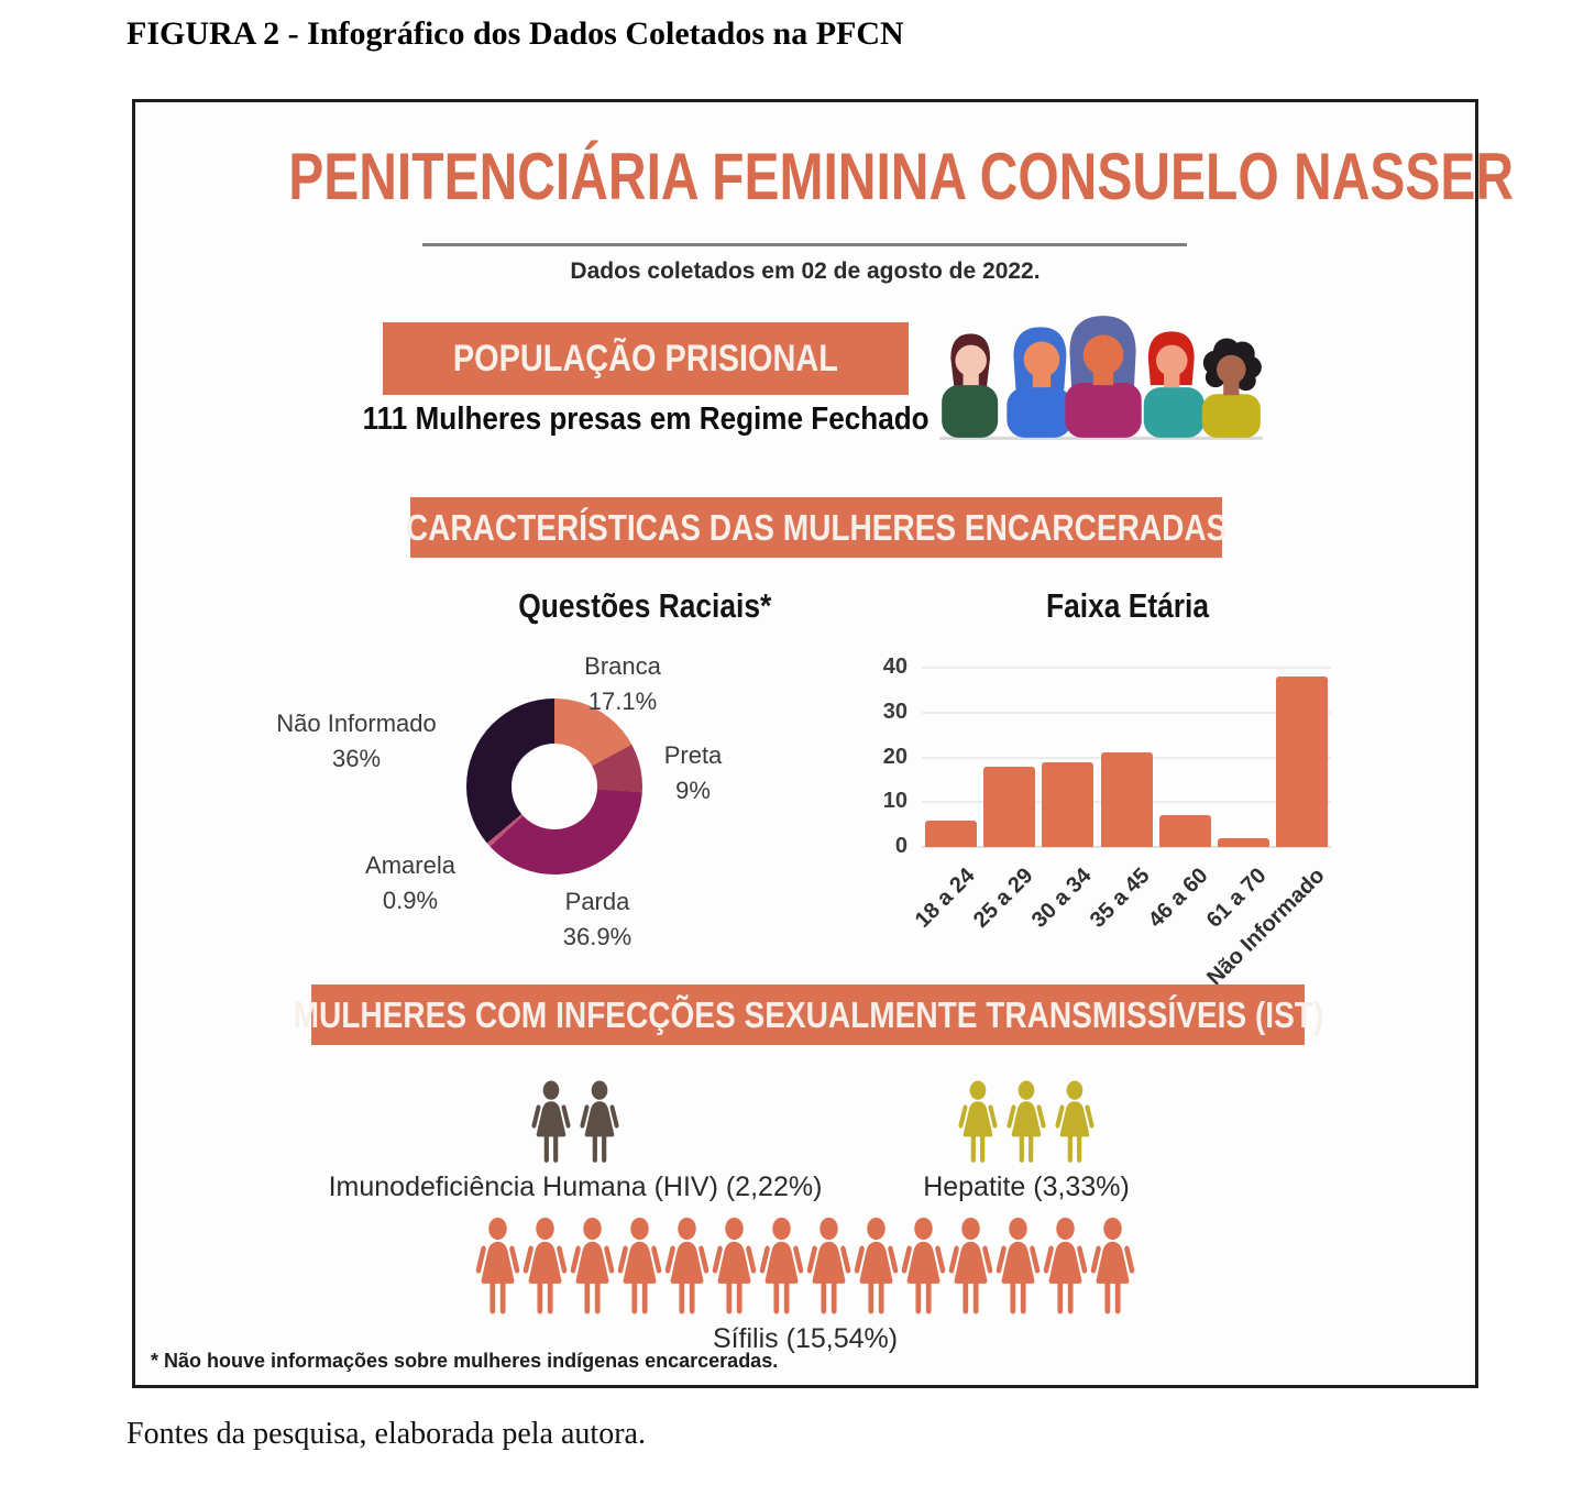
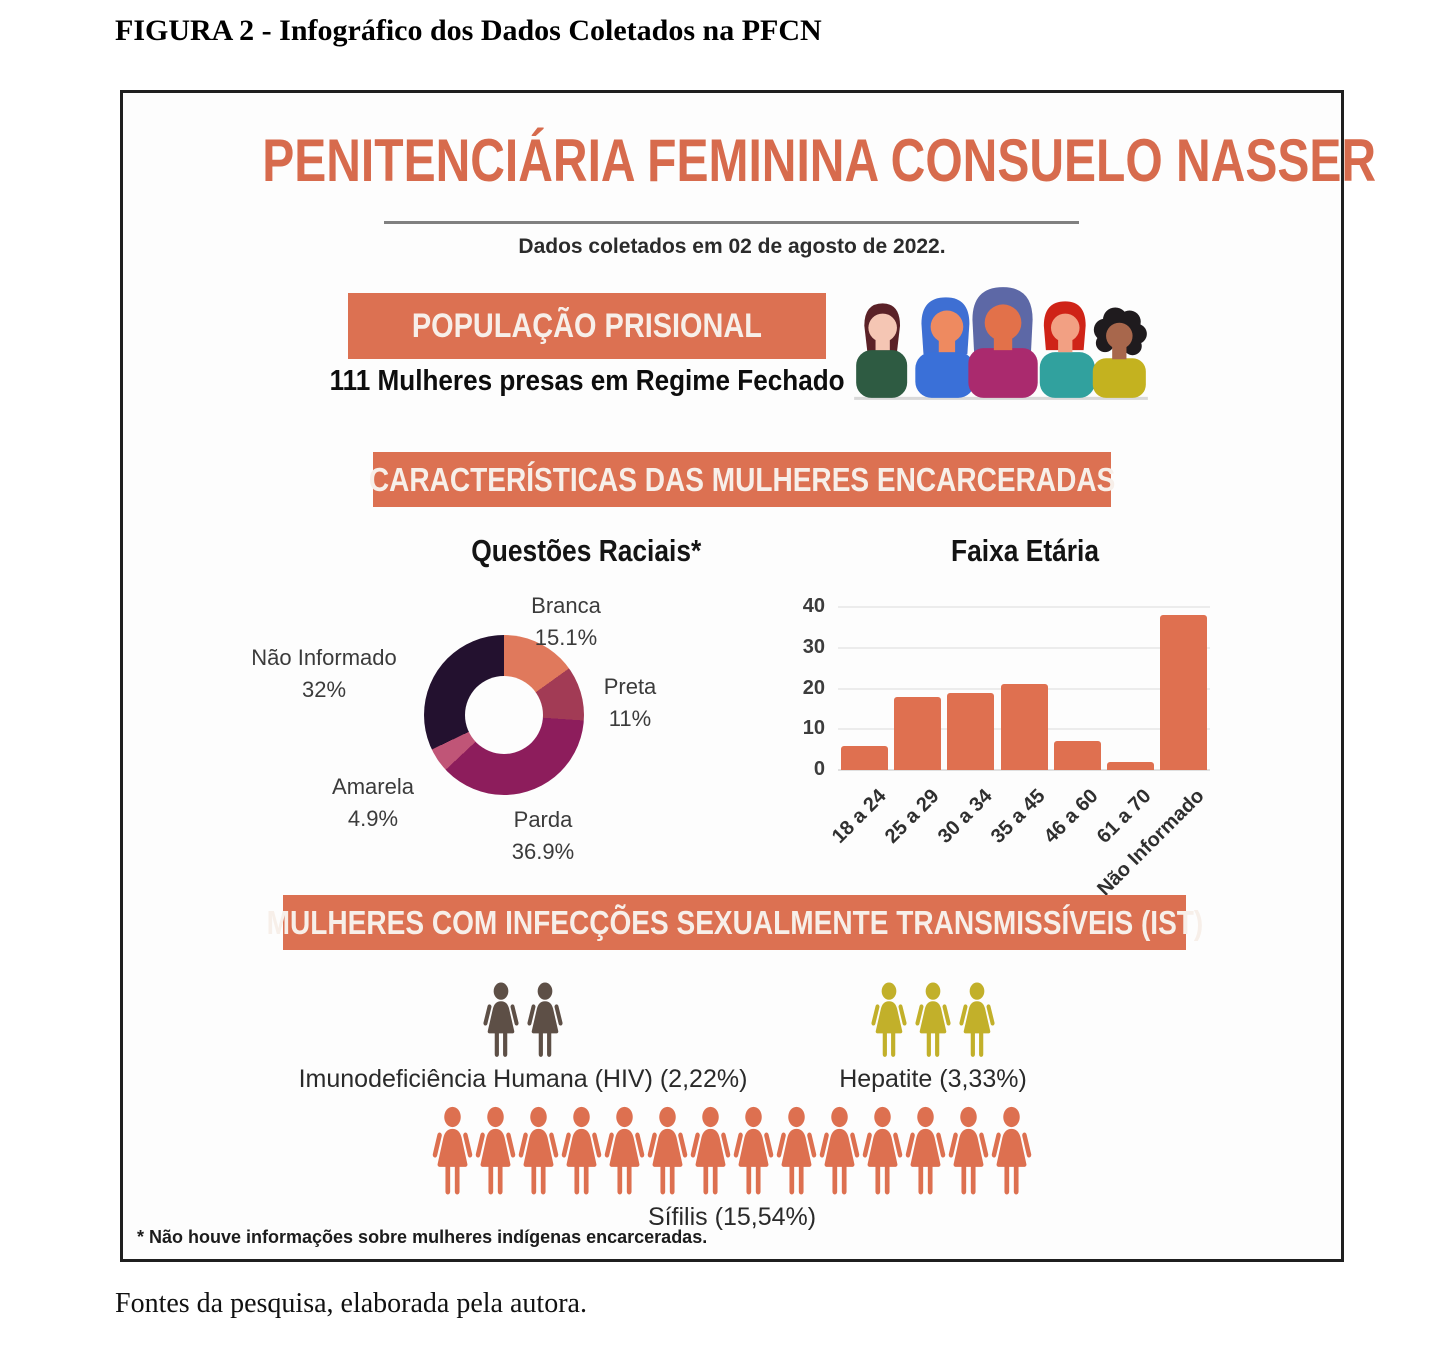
Questões Raciais*/Branca: 17.1% -> 15.1%
Questões Raciais*/Preta: 9% -> 11%
Questões Raciais*/Amarela: 0.9% -> 4.9%
Questões Raciais*/Não Informado: 36% -> 32%
